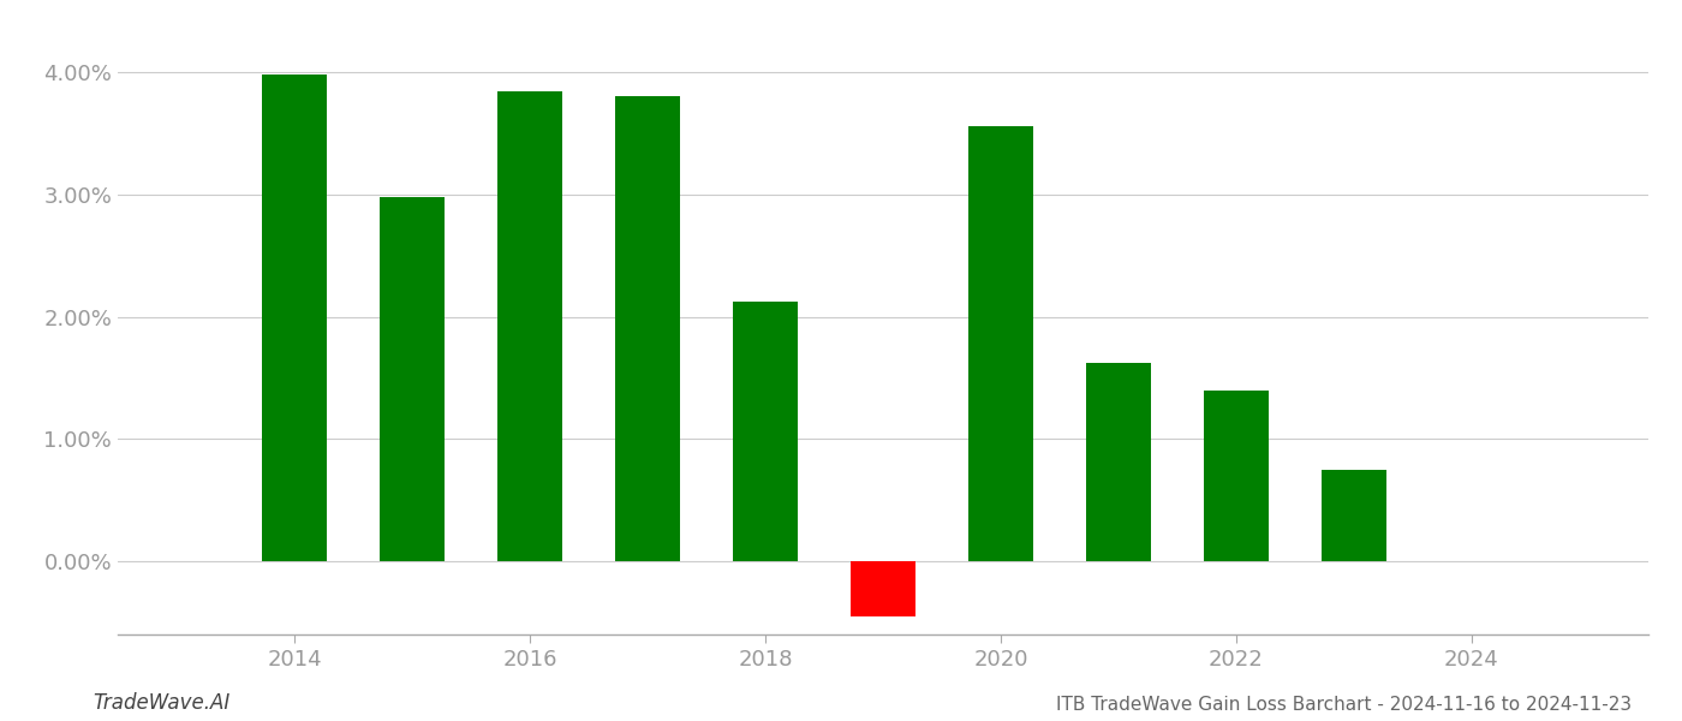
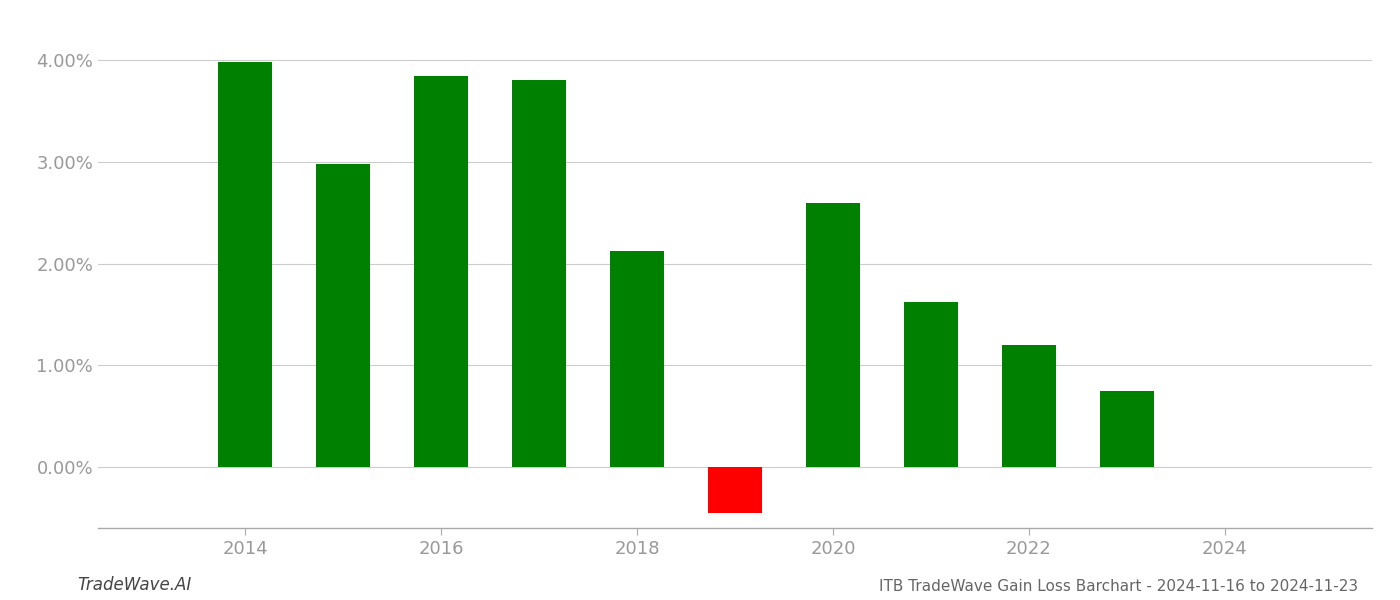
2020: 3.56% -> 2.60%
2022: 1.40% -> 1.20%
